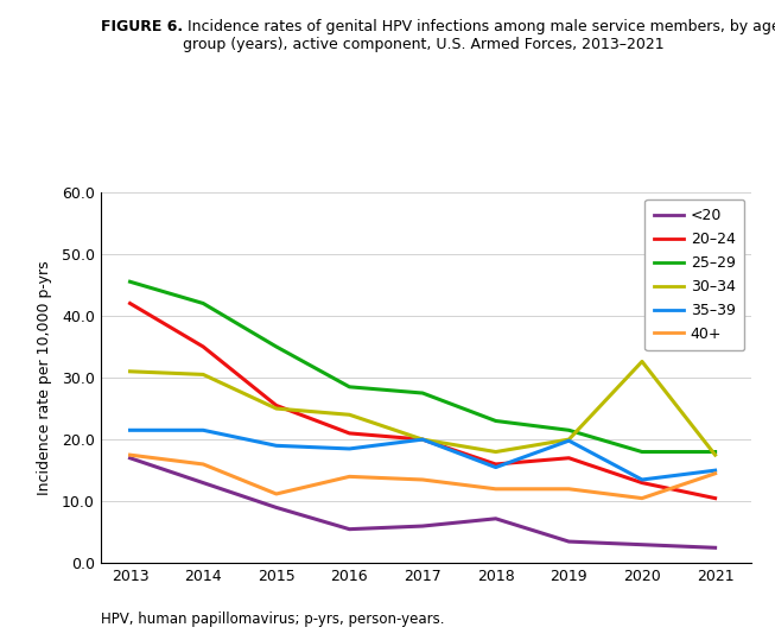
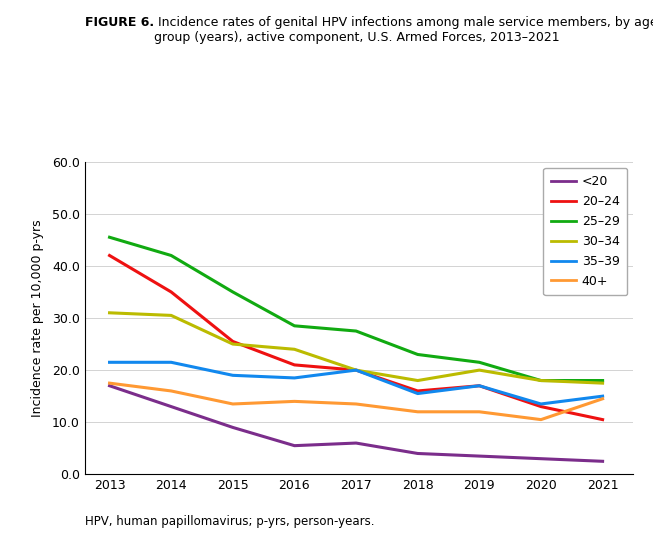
40+/2015: 11.2 -> 13.5
<20/2018: 7.2 -> 4.0
35–39/2019: 19.8 -> 17.0
30–34/2020: 32.6 -> 18.0
